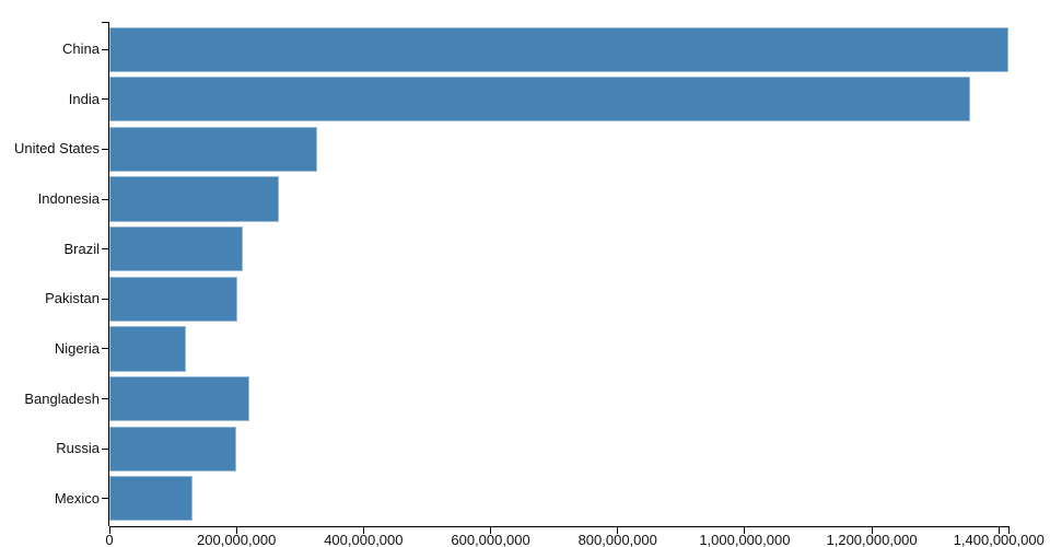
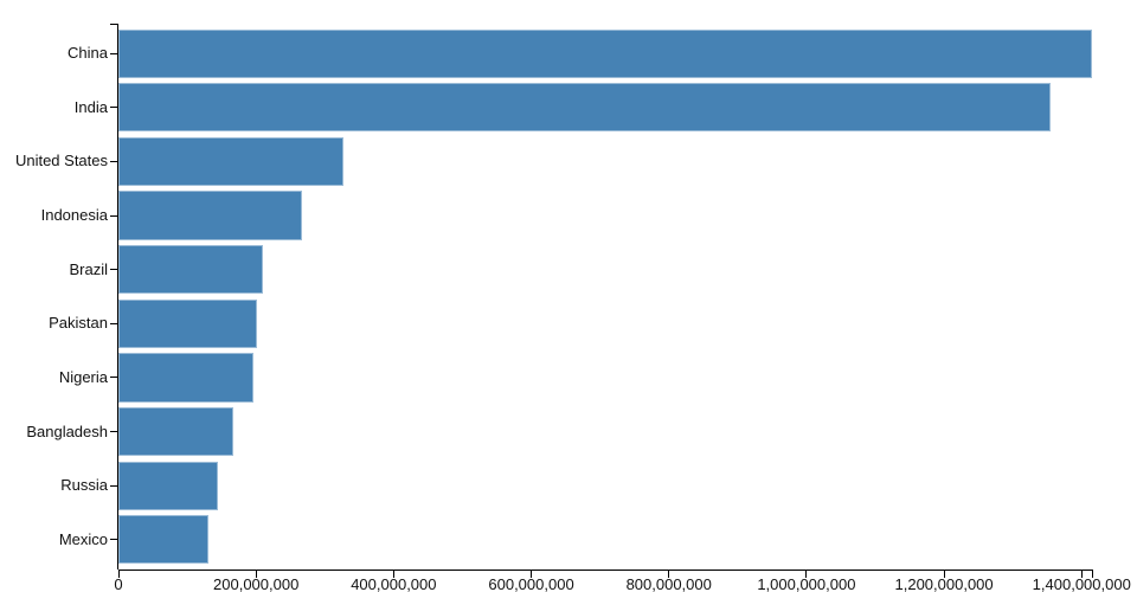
Nigeria: 120000000 -> 200000000
Bangladesh: 220000000 -> 170000000
Russia: 200000000 -> 140000000
